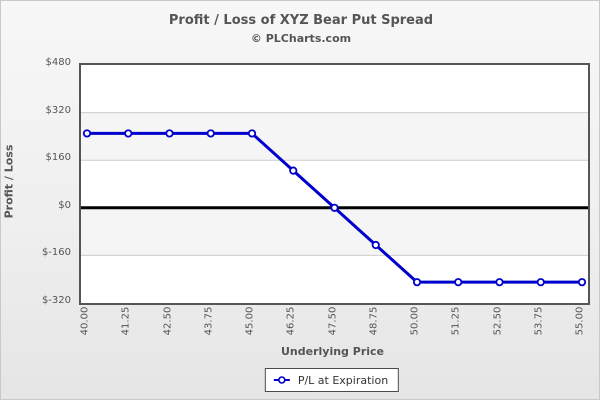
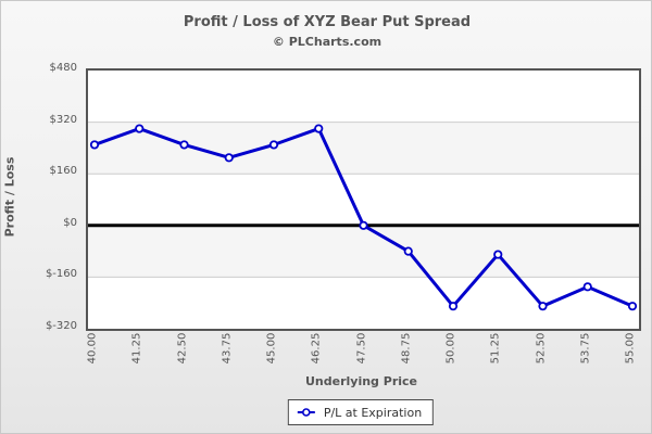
41.25: $250 -> $300
43.75: $250 -> $210
46.25: $120 -> $300
48.75: -$120 -> -$80
51.25: -$250 -> -$90
53.75: -$250 -> -$190
